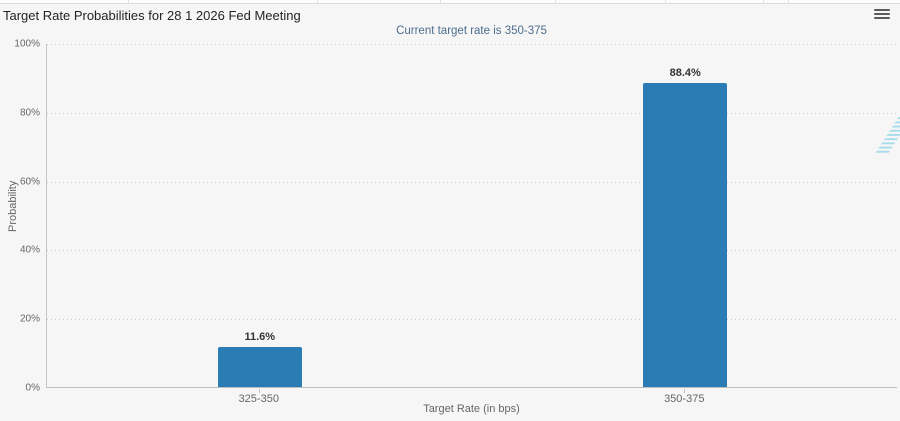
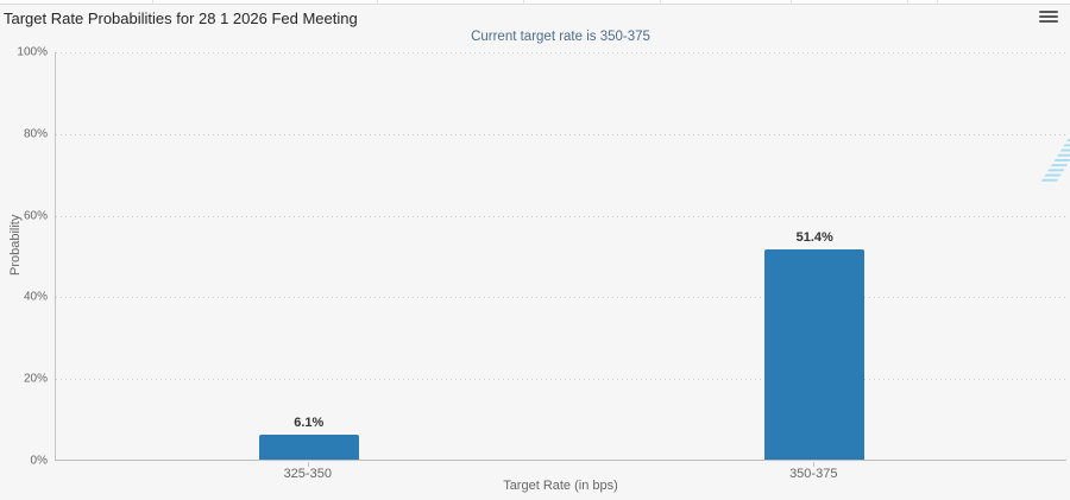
325-350: 11.6% -> 6.1%
350-375: 88.4% -> 51.4%
